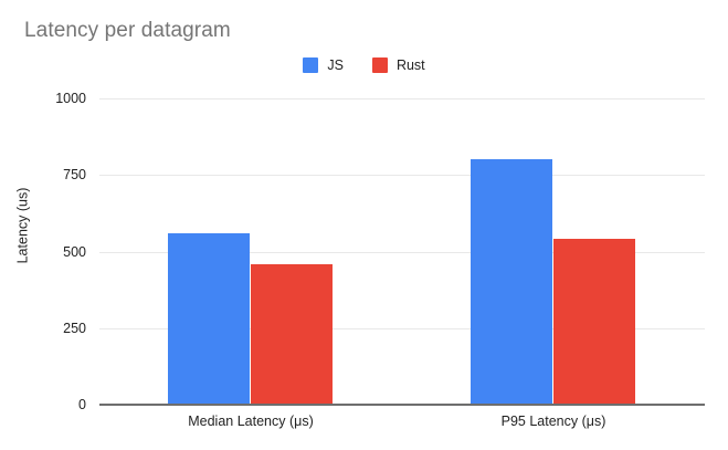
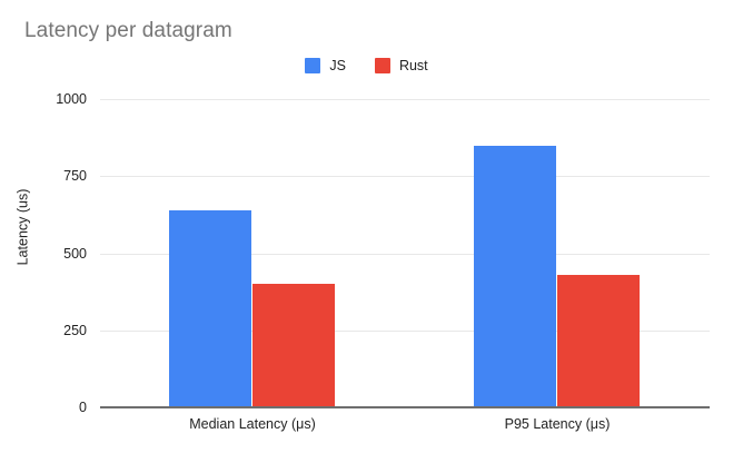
JS/Median Latency (μs): 560 -> 640
Rust/Median Latency (μs): 460 -> 400
JS/P95 Latency (μs): 800 -> 850
Rust/P95 Latency (μs): 540 -> 430
